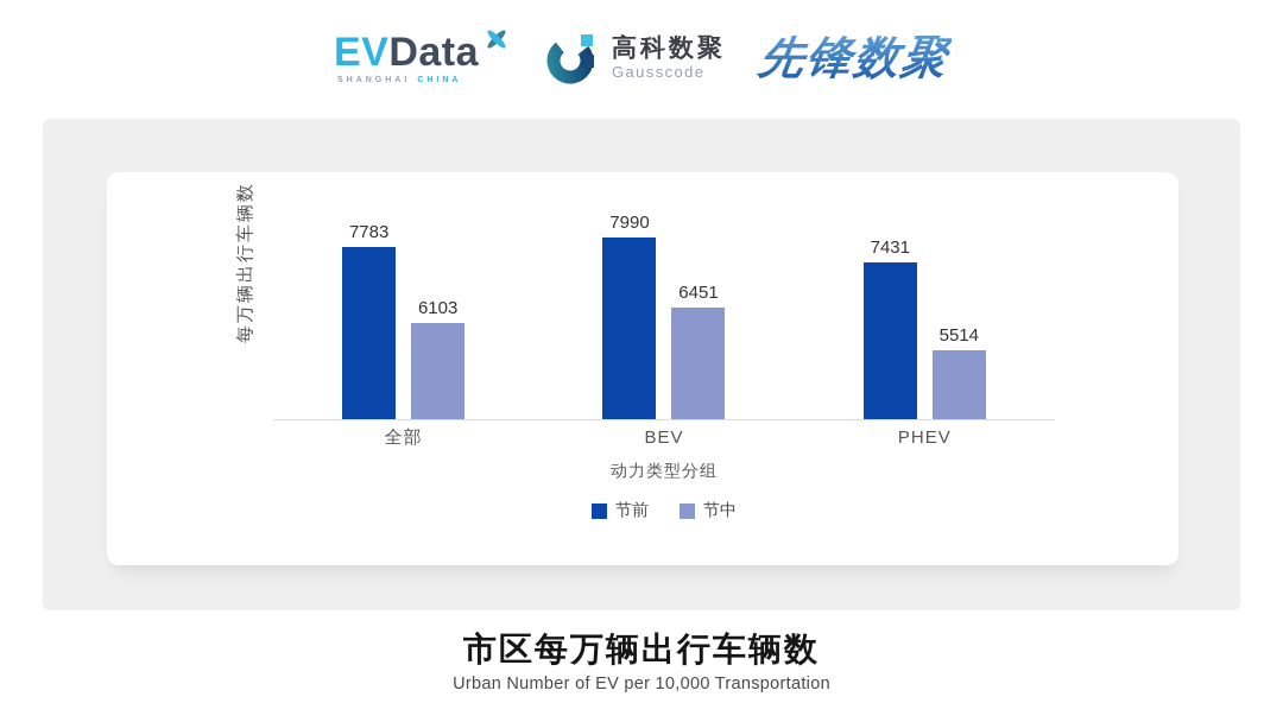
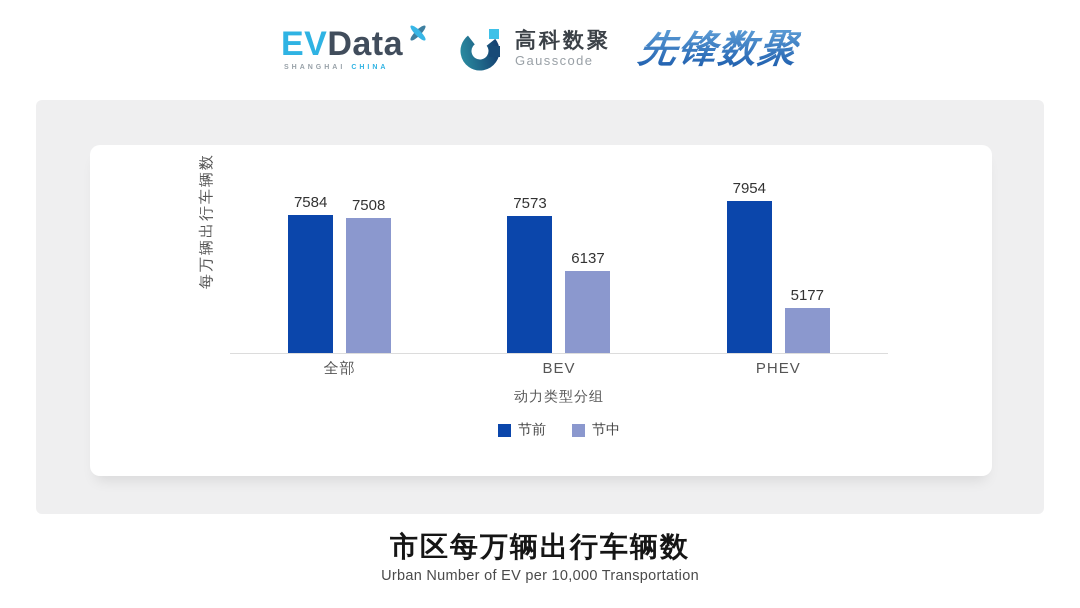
节前/全部: 7783 -> 7584
节中/全部: 6103 -> 7508
节前/BEV: 7990 -> 7573
节中/BEV: 6451 -> 6137
节前/PHEV: 7431 -> 7954
节中/PHEV: 5514 -> 5177
